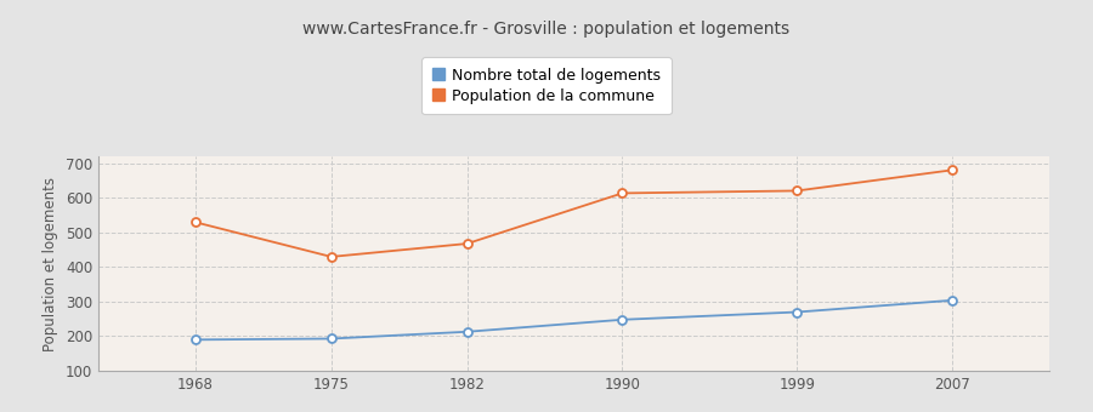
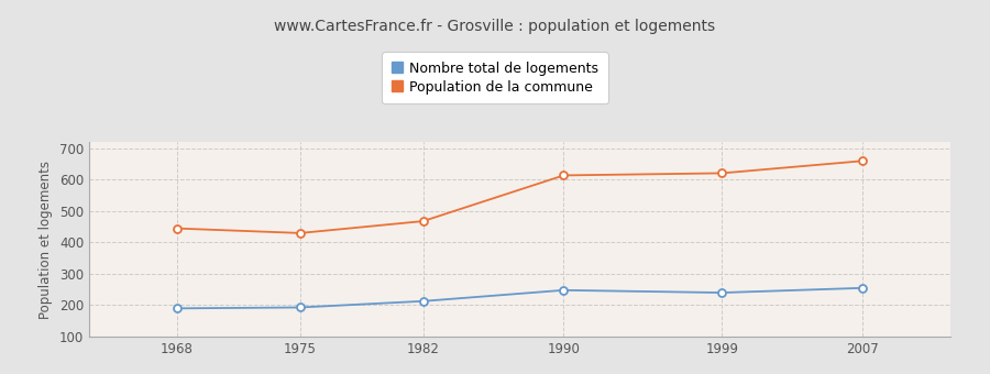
Population de la commune/1968: 530 -> 445
Nombre total de logements/1999: 270 -> 240
Nombre total de logements/2007: 304 -> 255
Population de la commune/2007: 681 -> 660
